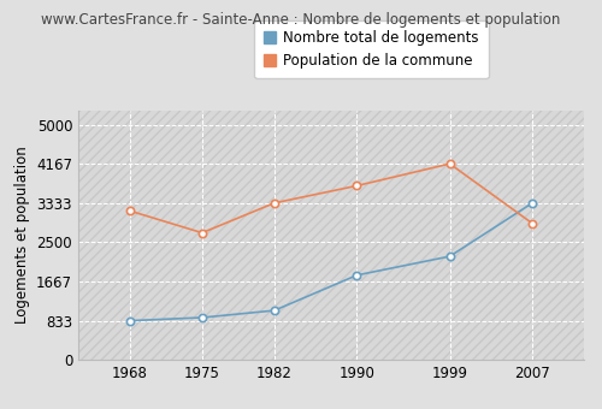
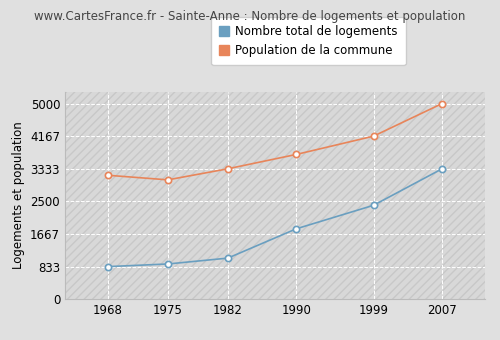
Population de la commune/1975: 2700 -> 3050
Nombre total de logements/1999: 2200 -> 2400
Population de la commune/2007: 2900 -> 5000
